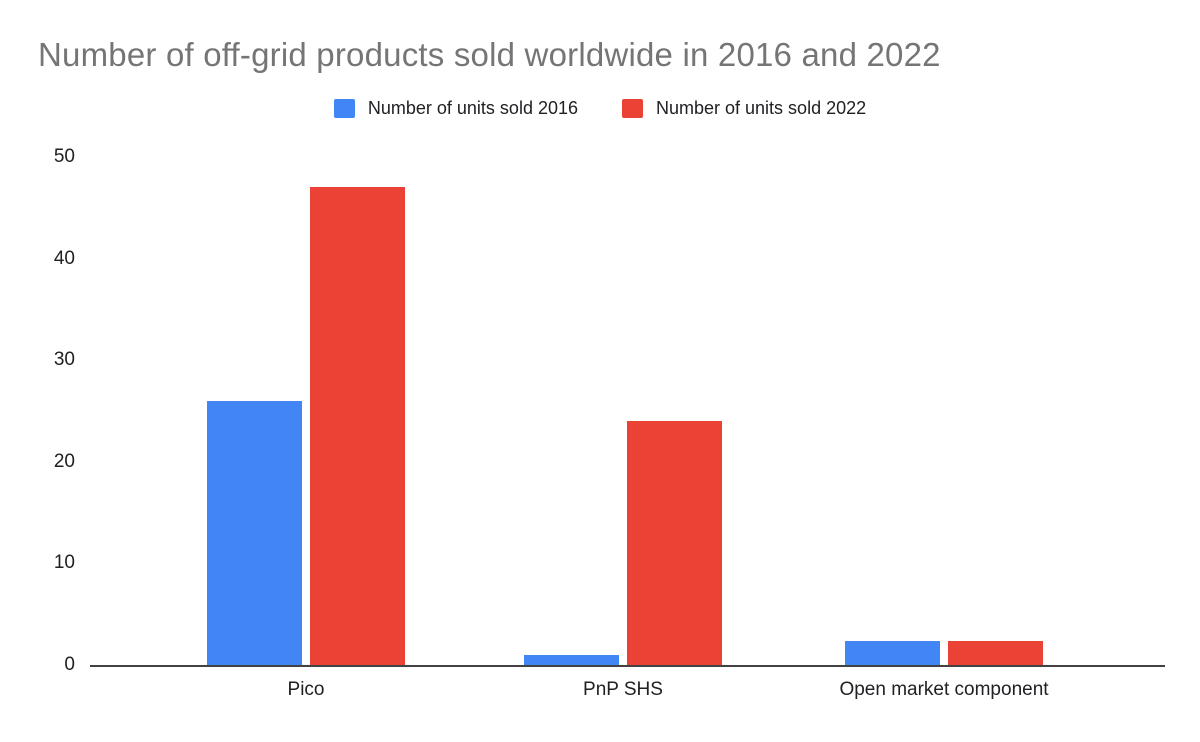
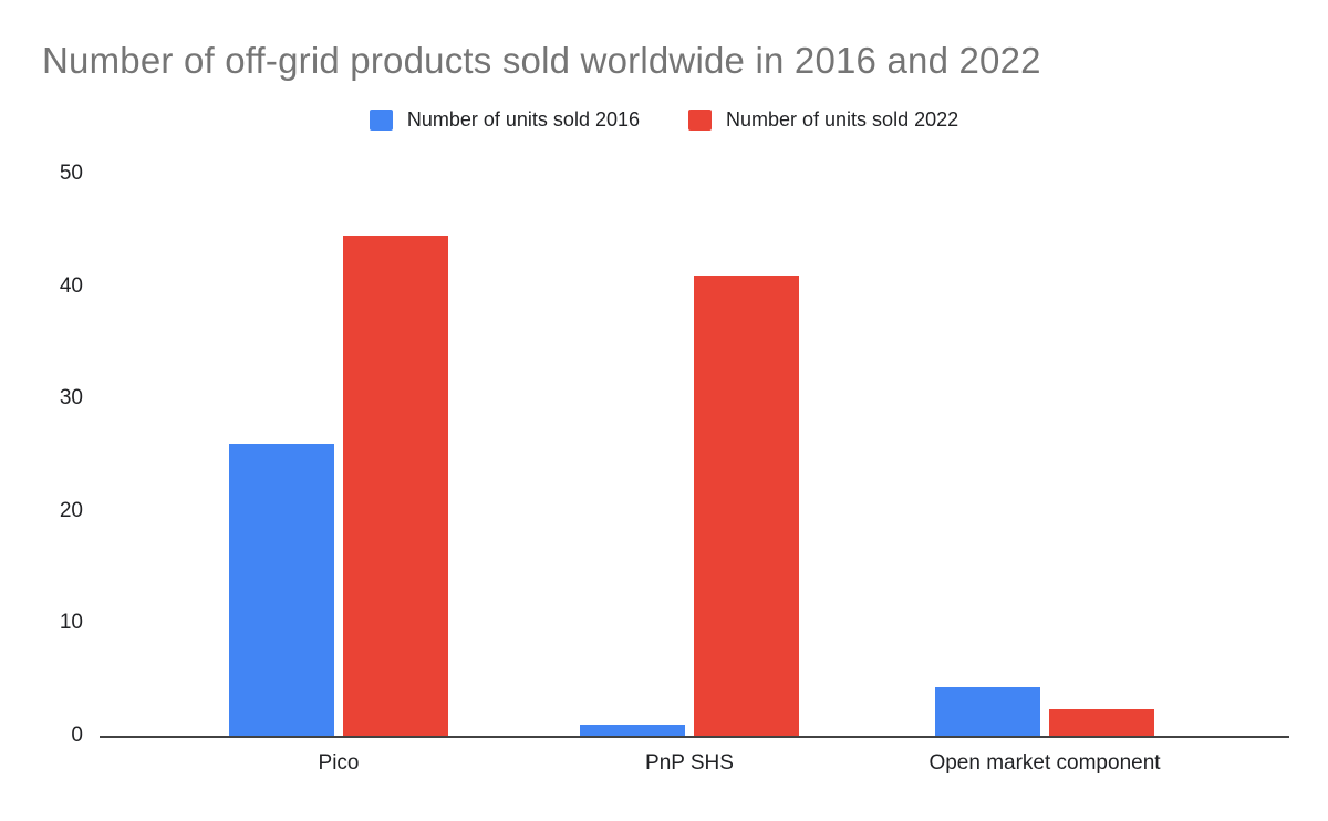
Number of units sold 2022/Pico: 47.0 -> 44.5
Number of units sold 2022/PnP SHS: 24.0 -> 40.9
Number of units sold 2016/Open market component: 2.4 -> 4.3
